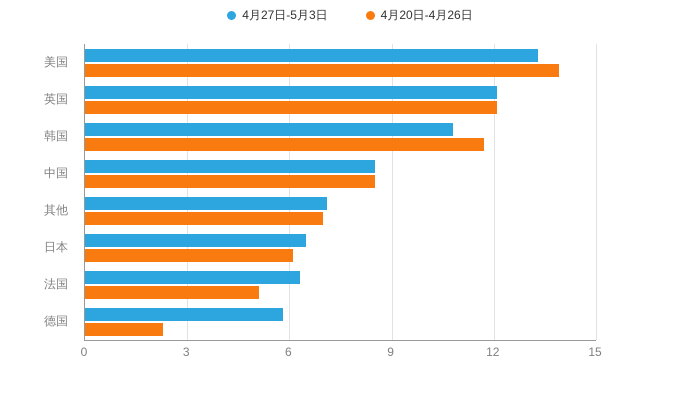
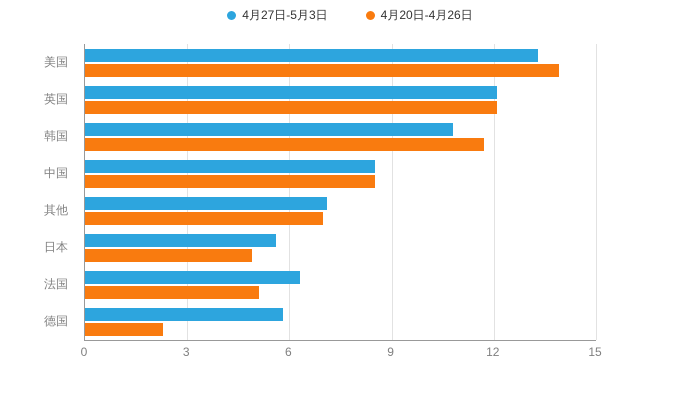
4月27日-5月3日/日本: 6.5 -> 5.6
4月20日-4月26日/日本: 6.1 -> 4.9
